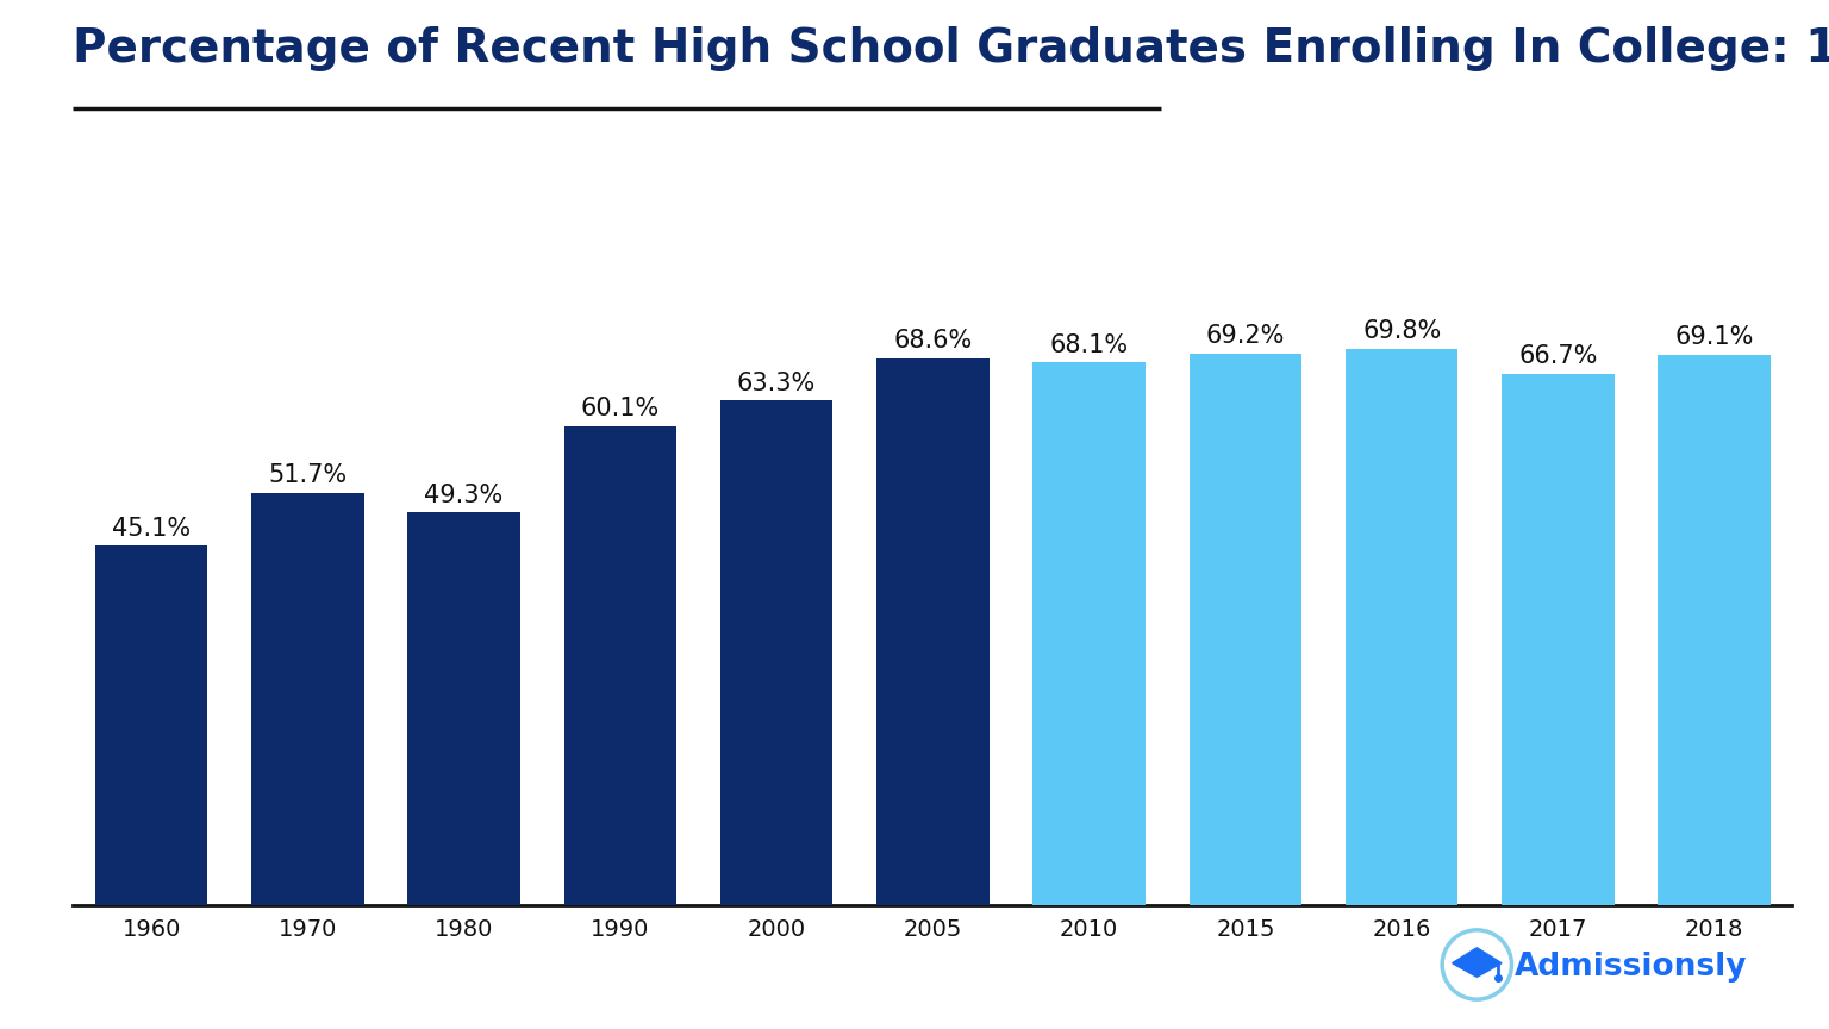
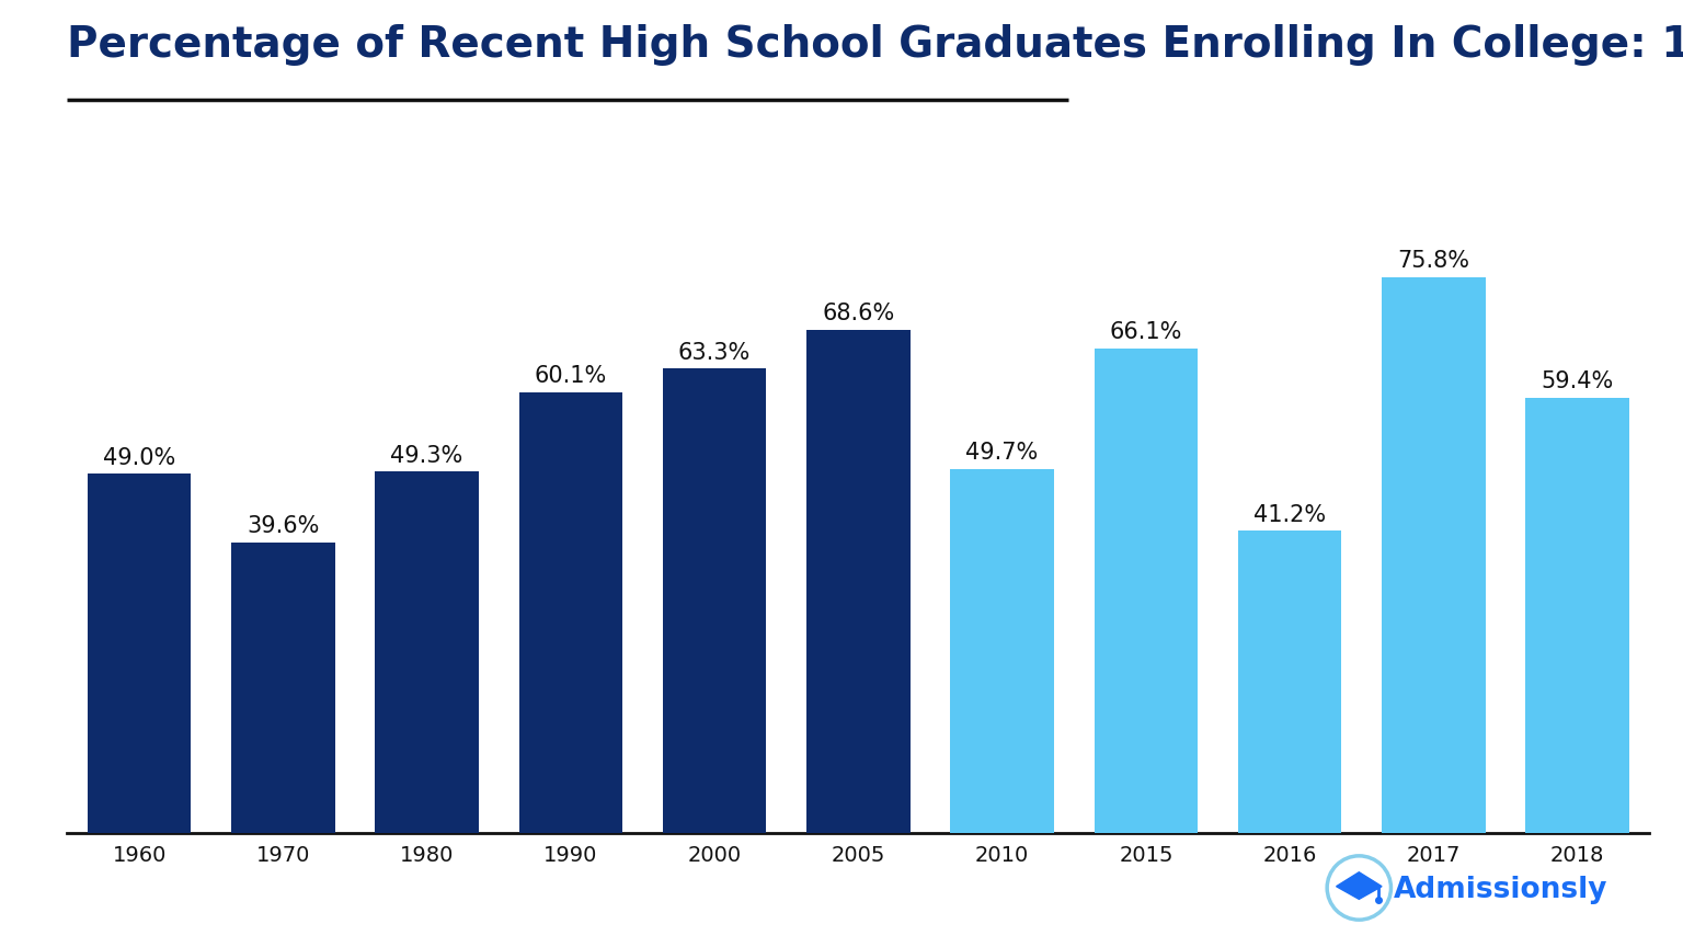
1960: 45.1% -> 49.0%
1970: 51.7% -> 39.6%
2010: 68.1% -> 49.7%
2015: 69.2% -> 66.1%
2016: 69.8% -> 41.2%
2017: 66.7% -> 75.8%
2018: 69.1% -> 59.4%
